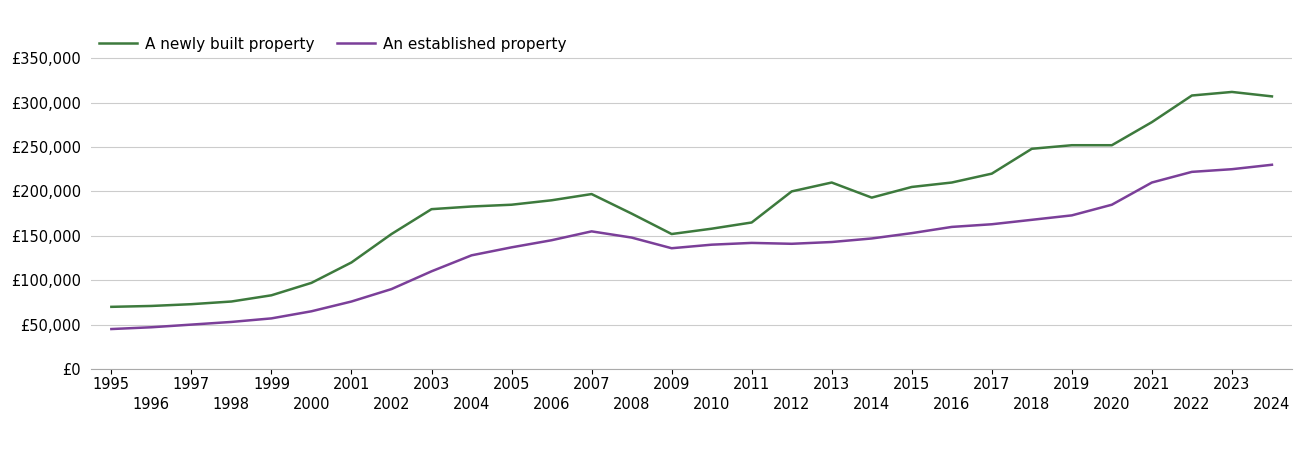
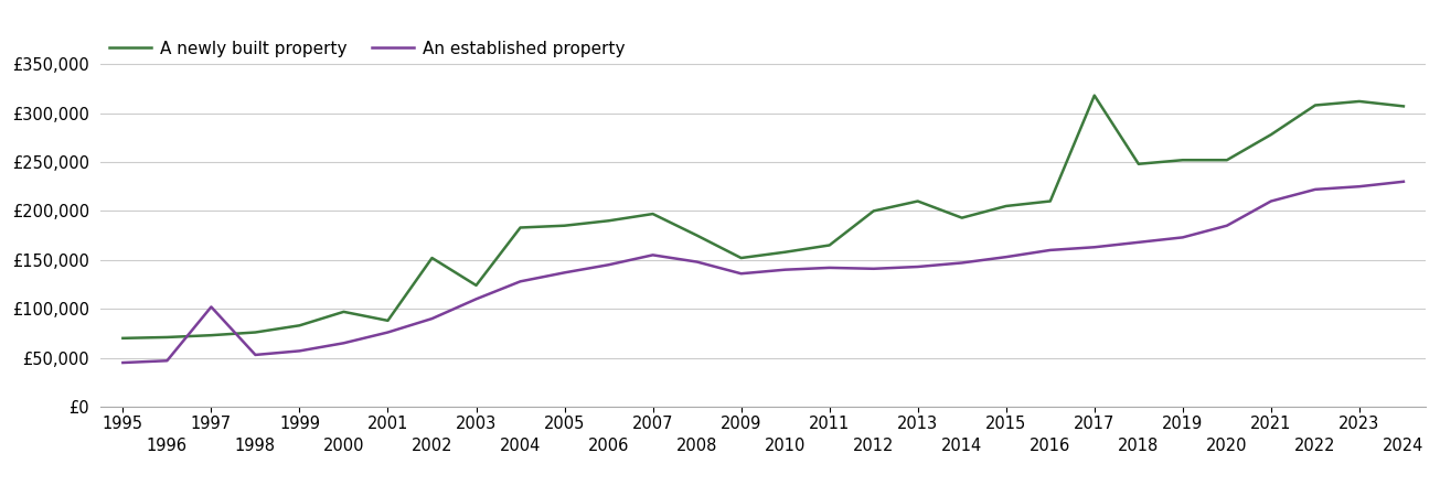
An established property/1997: £50,000 -> £102,000
A newly built property/2001: £120,000 -> £88,000
A newly built property/2003: £180,000 -> £124,000
A newly built property/2017: £220,000 -> £318,000
